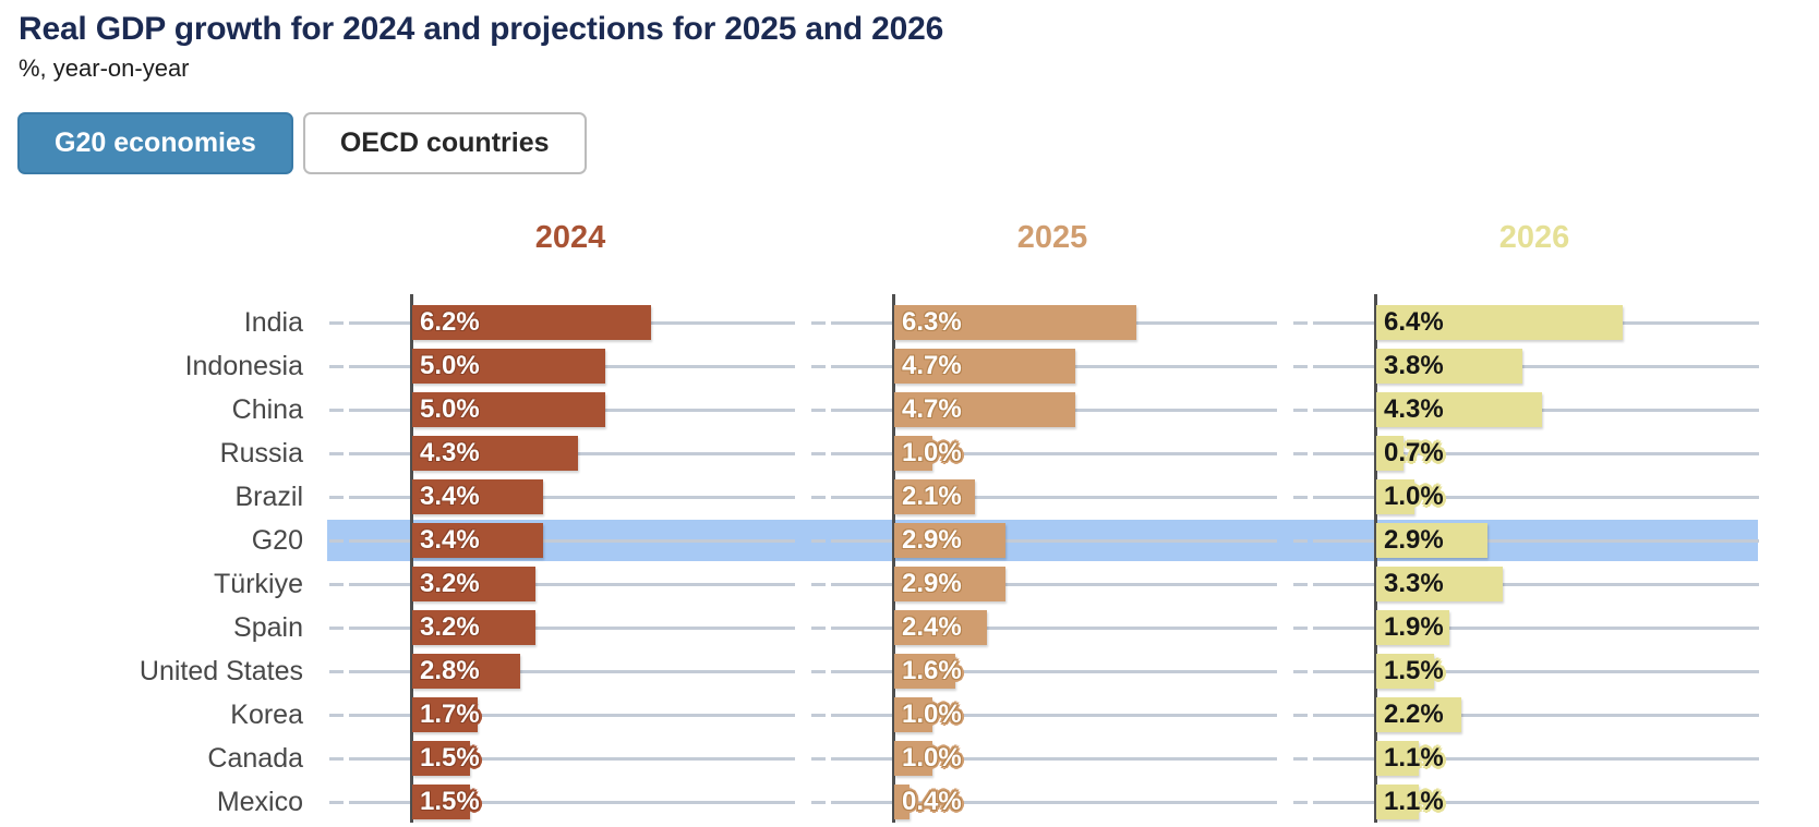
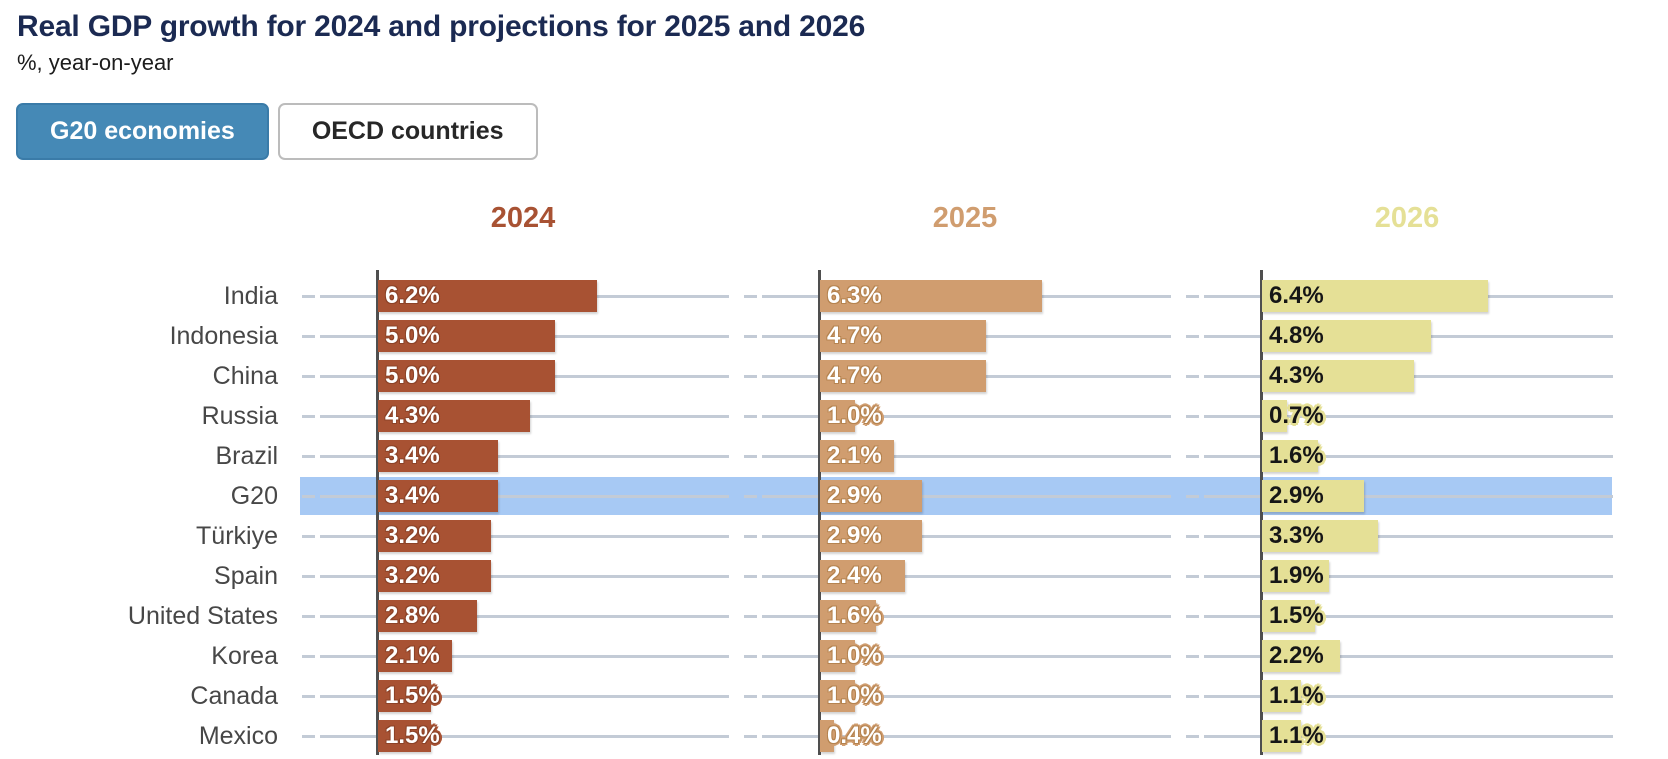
2026/Indonesia: 3.8% -> 4.8%
2026/Brazil: 1.0% -> 1.6%
2024/Korea: 1.7% -> 2.1%
